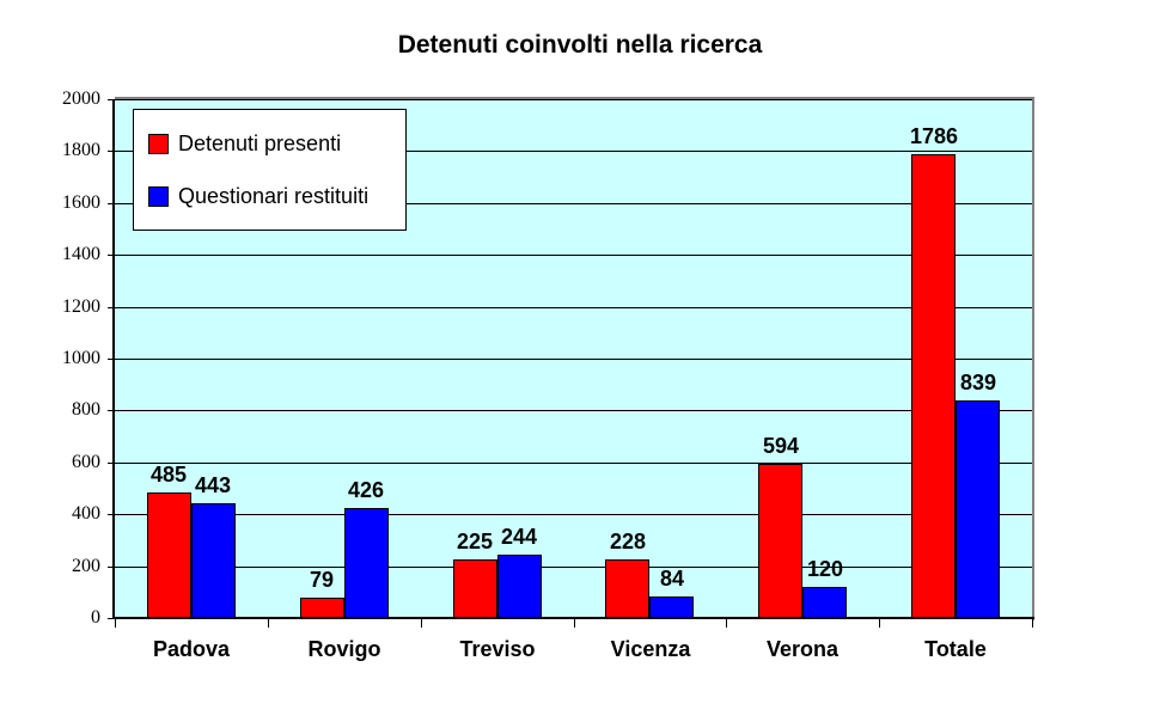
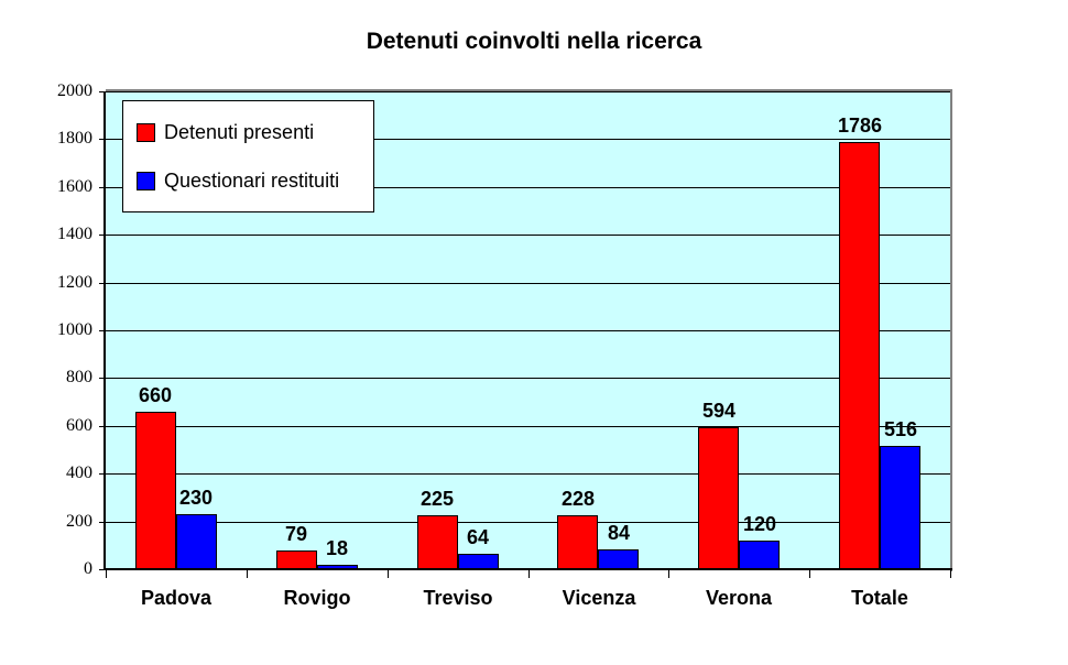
Detenuti presenti/Padova: 485 -> 660
Questionari restituiti/Padova: 443 -> 230
Questionari restituiti/Rovigo: 426 -> 18
Questionari restituiti/Treviso: 244 -> 64
Questionari restituiti/Totale: 839 -> 516
